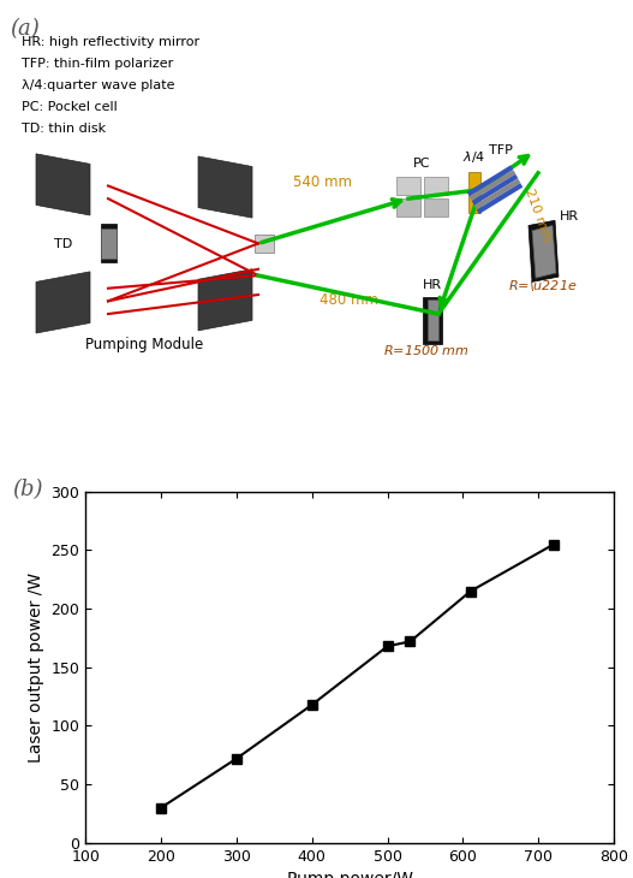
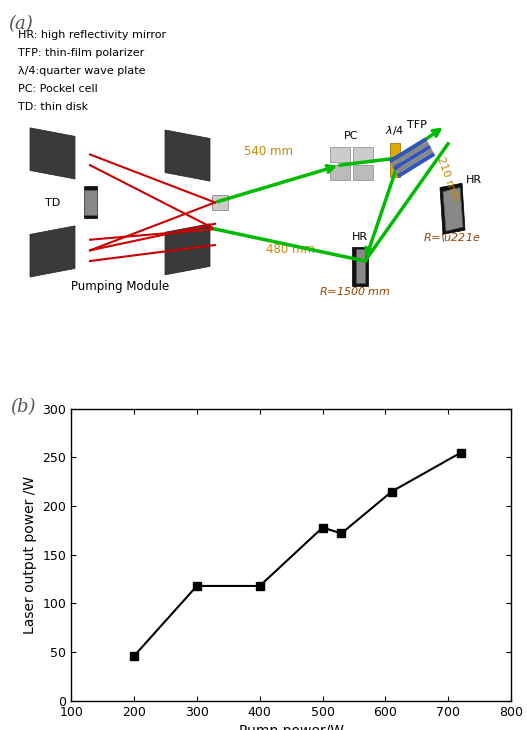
200: 30 -> 46
300: 72 -> 118
500: 168 -> 178
